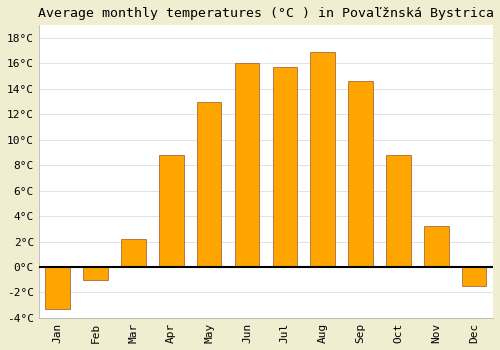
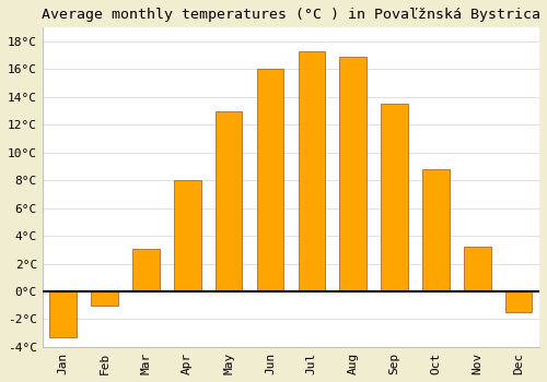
Mar: 2.2°C -> 3.1°C
Apr: 8.8°C -> 8.0°C
Jul: 15.7°C -> 17.3°C
Sep: 14.6°C -> 13.5°C
